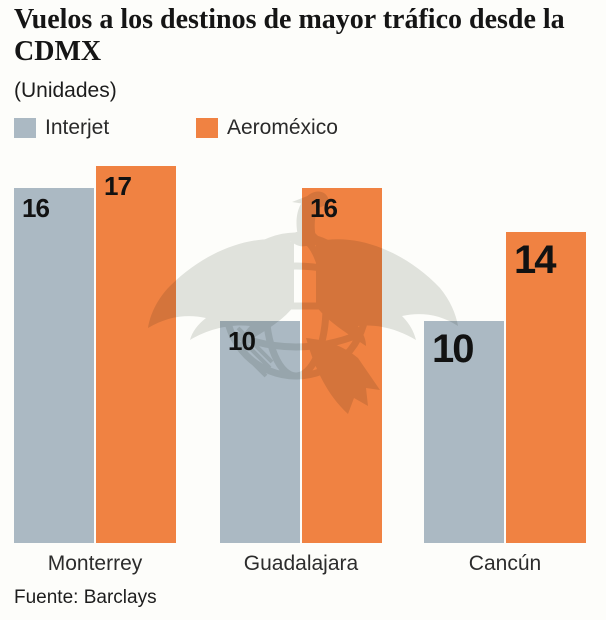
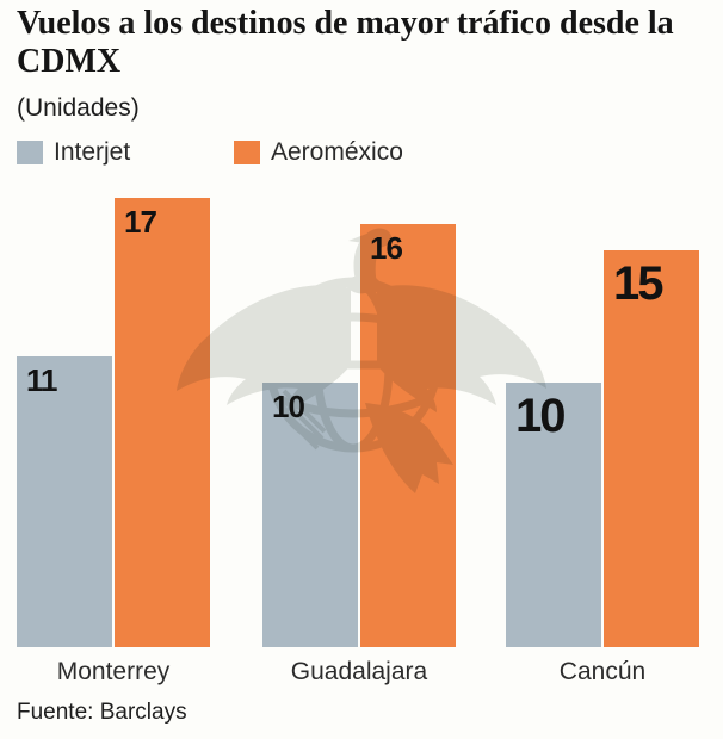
Interjet/Monterrey: 16 -> 11
Aeroméxico/Cancún: 14 -> 15
